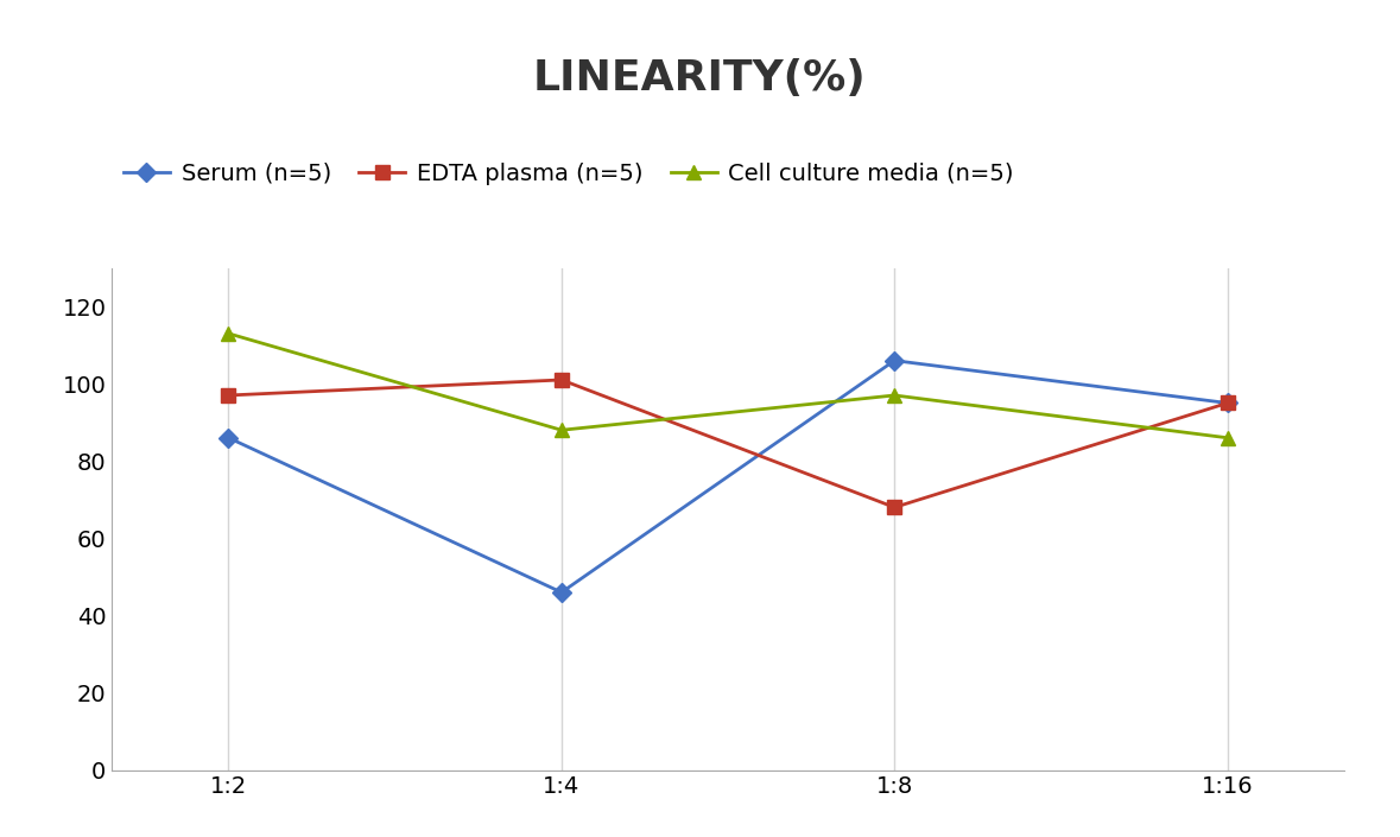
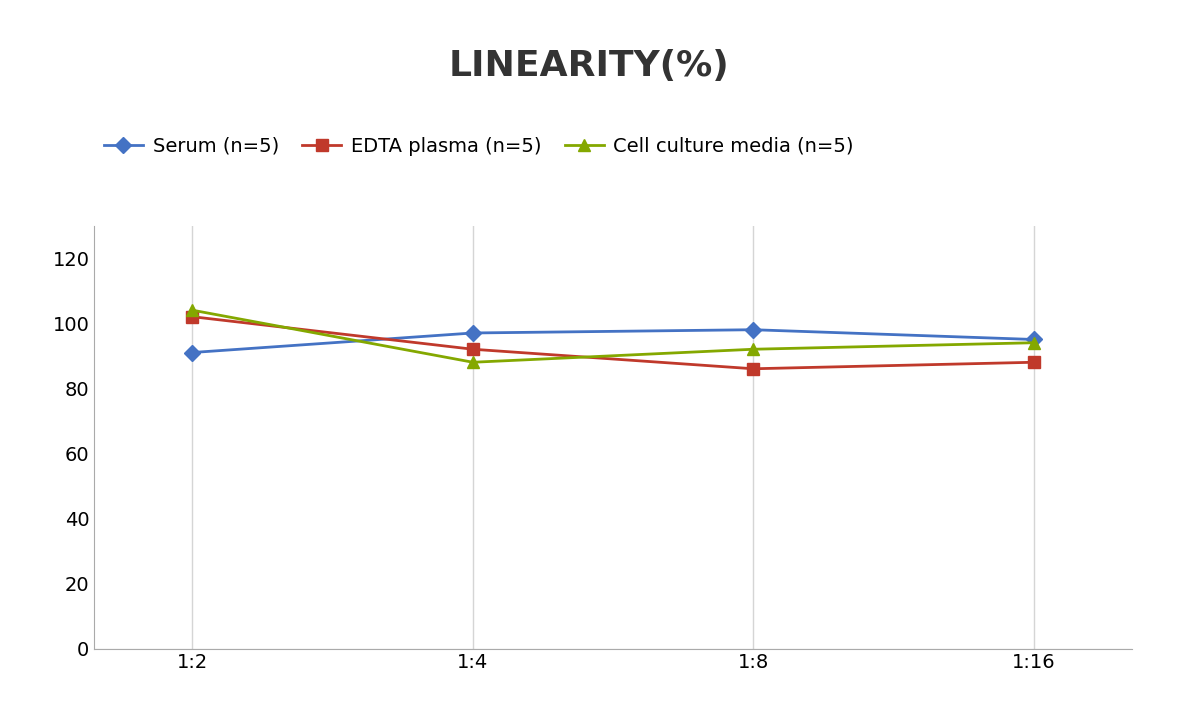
Serum (n=5)/1:2: 86 -> 91
EDTA plasma (n=5)/1:2: 97 -> 102
Cell culture media (n=5)/1:2: 113 -> 104
Serum (n=5)/1:4: 46 -> 97
EDTA plasma (n=5)/1:4: 101 -> 92
Serum (n=5)/1:8: 106 -> 98
EDTA plasma (n=5)/1:8: 68 -> 86
Cell culture media (n=5)/1:8: 97 -> 92
EDTA plasma (n=5)/1:16: 95 -> 88
Cell culture media (n=5)/1:16: 86 -> 94
